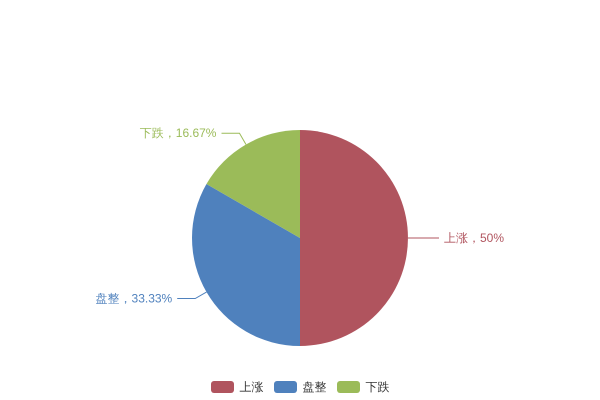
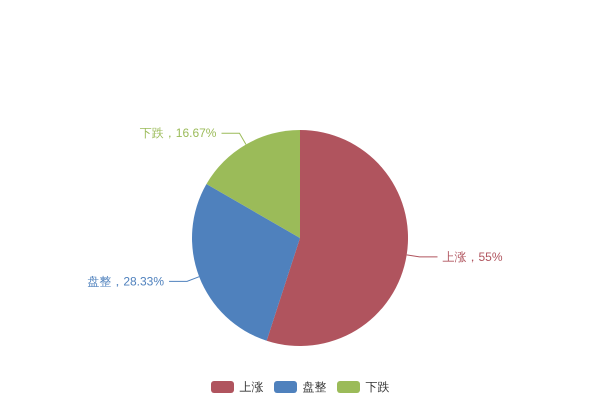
上涨: 50 -> 55
盘整: 33.33 -> 28.33
